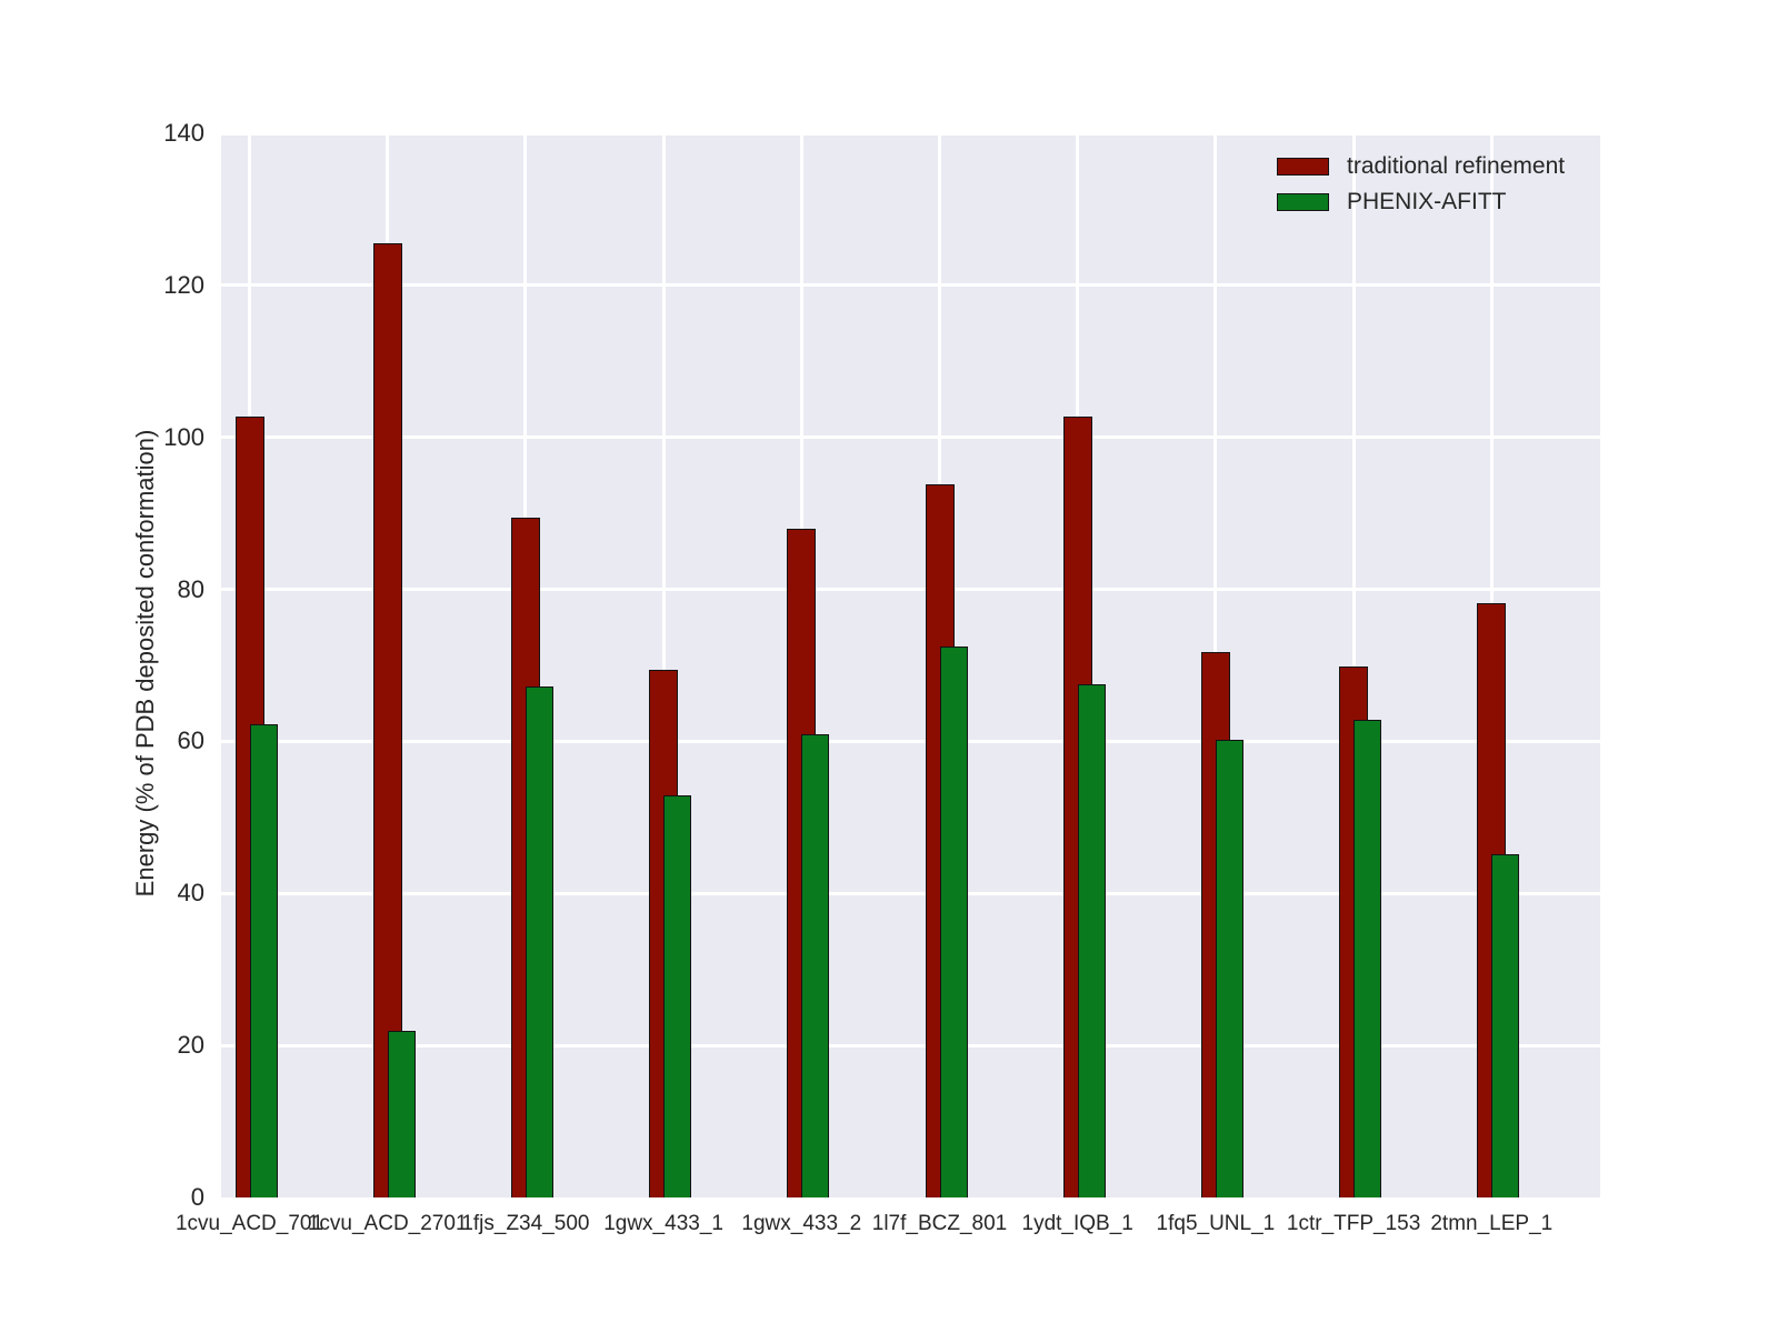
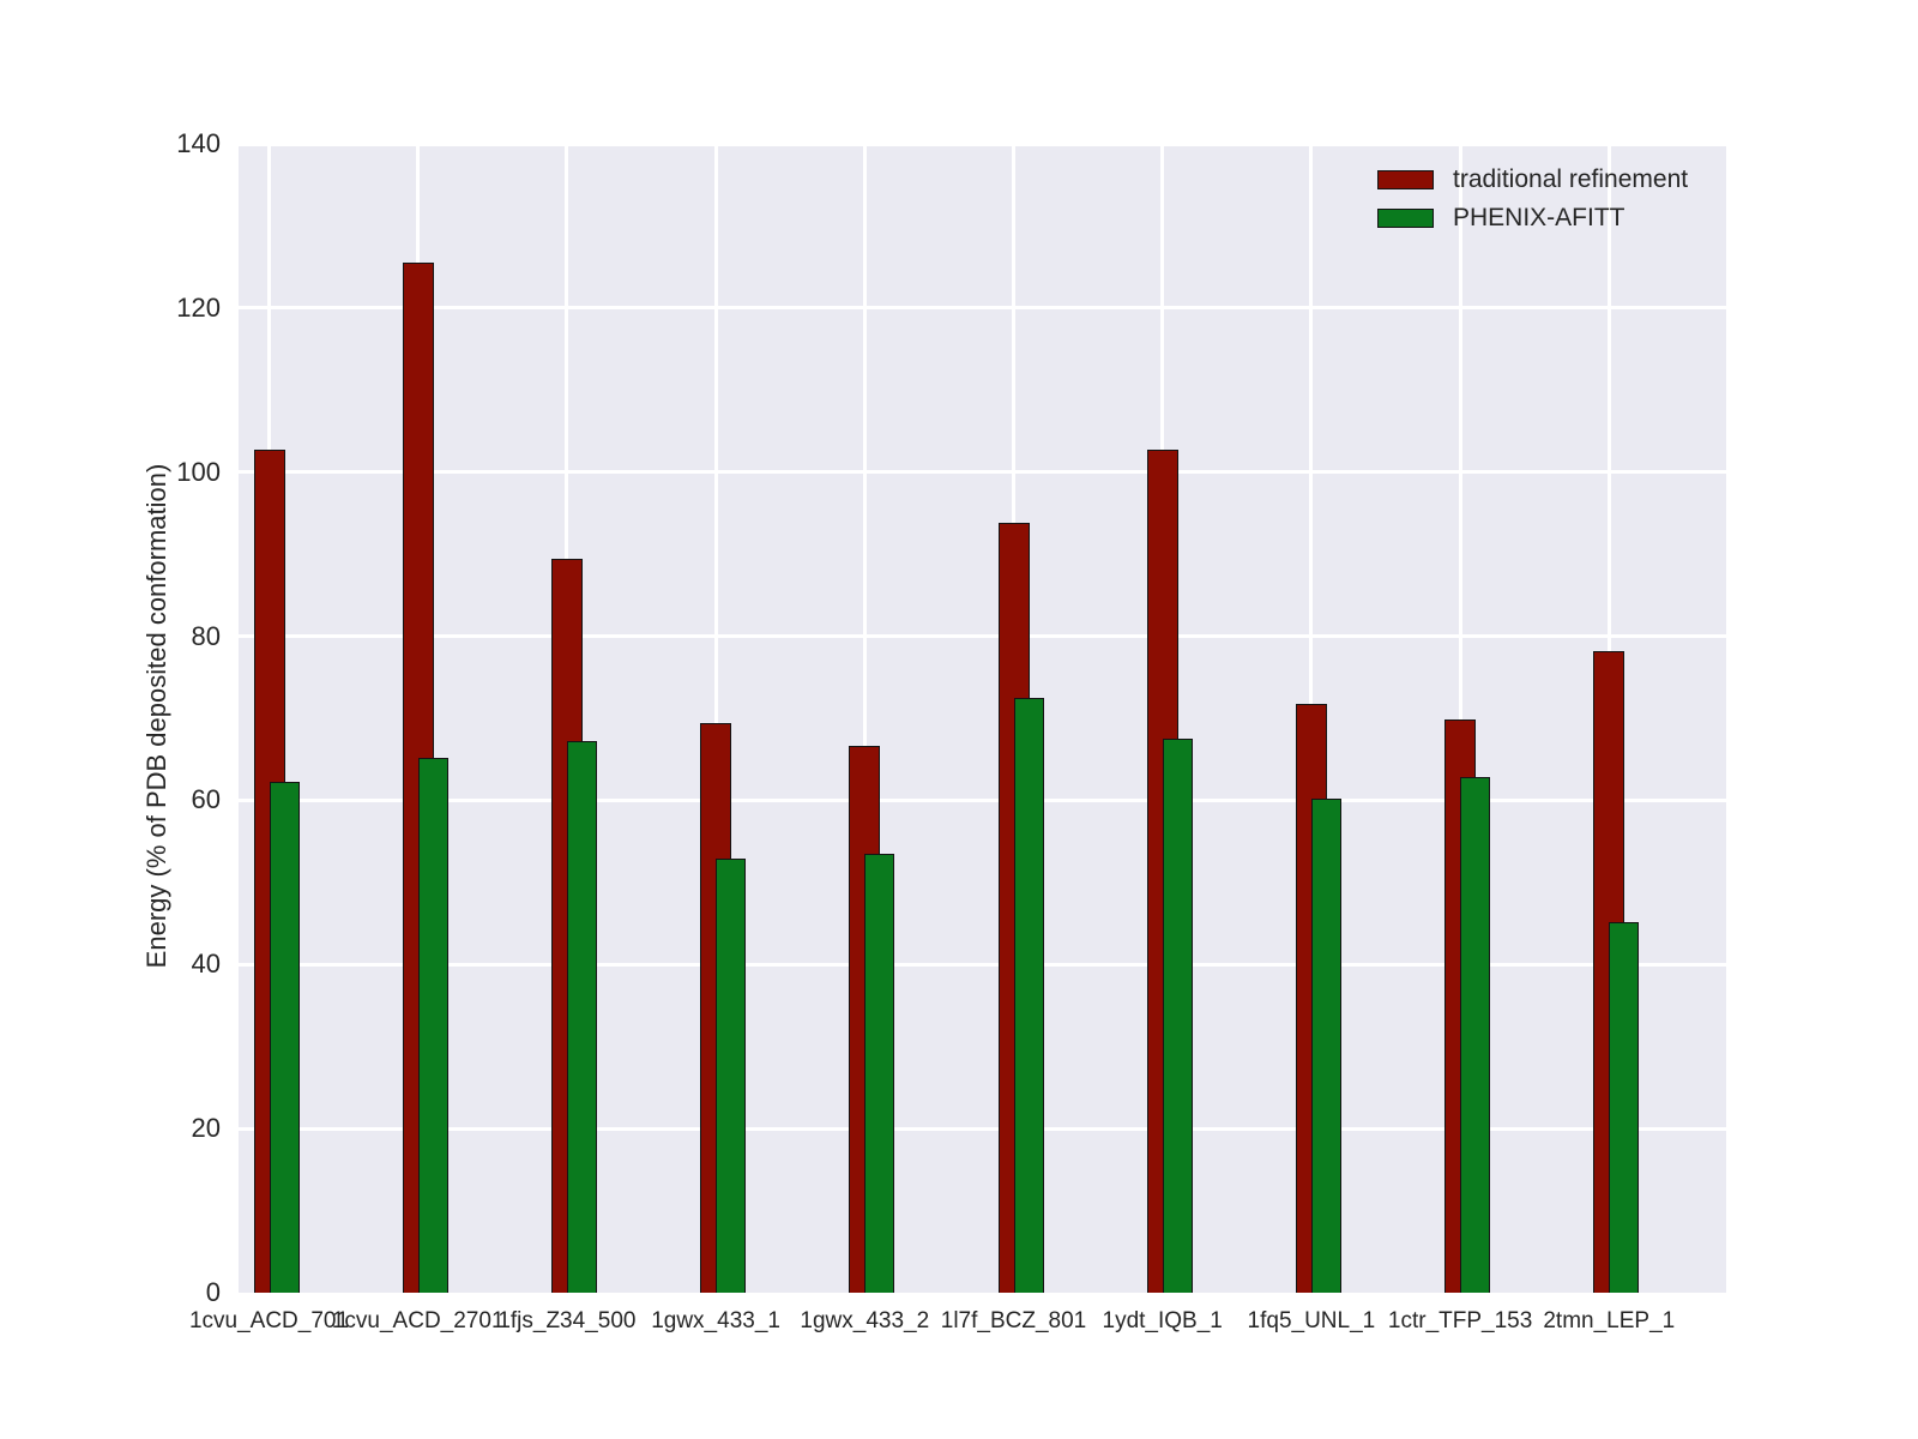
PHENIX-AFITT/1cvu_ACD_2701: 22 -> 65
traditional refinement/1gwx_433_2: 88 -> 67
PHENIX-AFITT/1gwx_433_2: 61 -> 54
